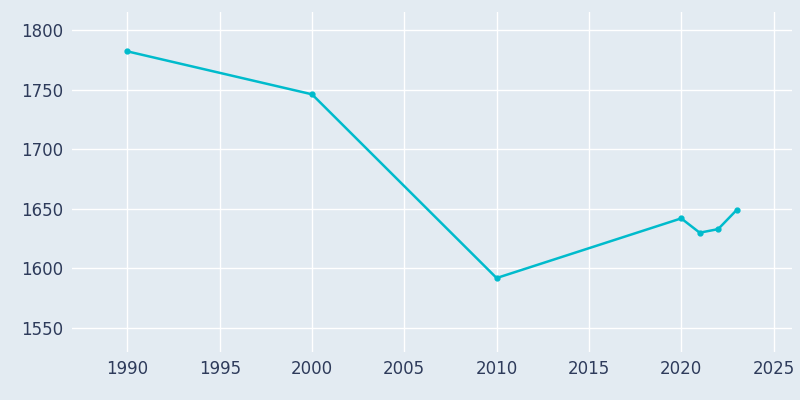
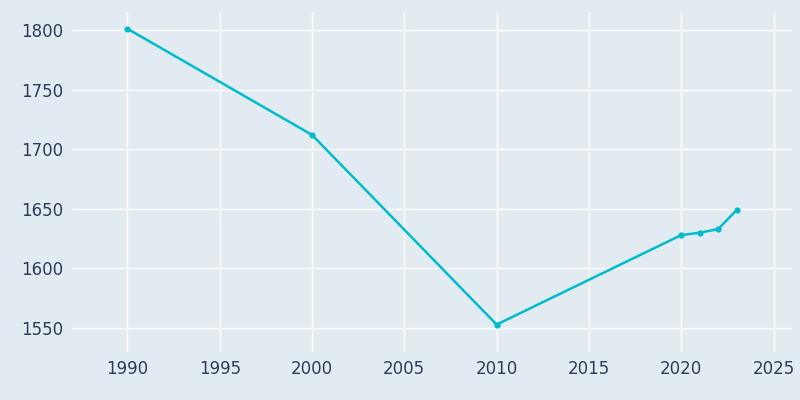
1990: 1782 -> 1801
2000: 1746 -> 1712
2010: 1592 -> 1553
2020: 1642 -> 1628
